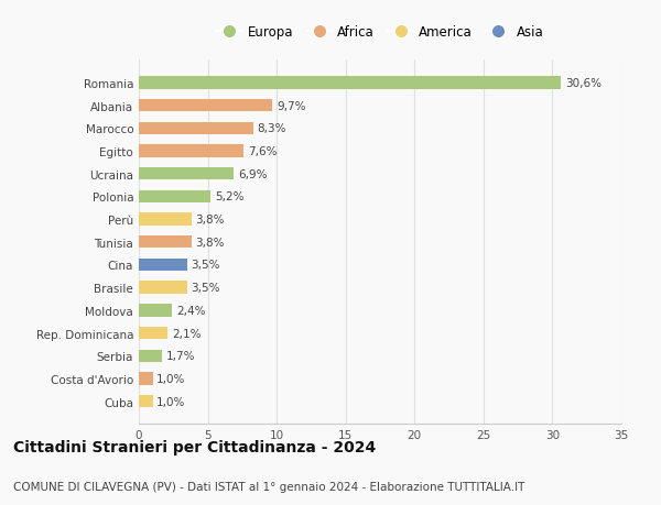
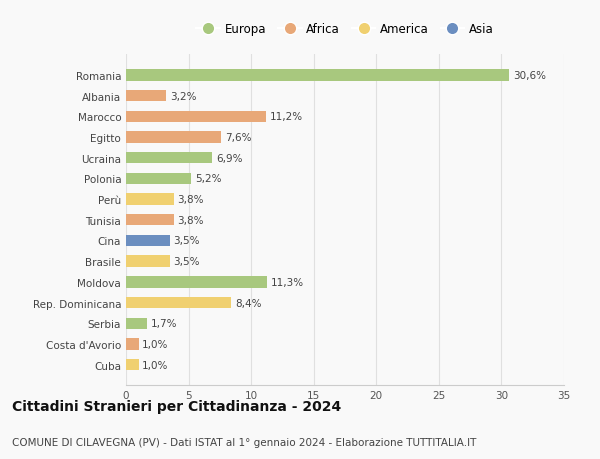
Albania: 9,7% -> 3,2%
Marocco: 8,3% -> 11,2%
Moldova: 2,4% -> 11,3%
Rep. Dominicana: 2,1% -> 8,4%
